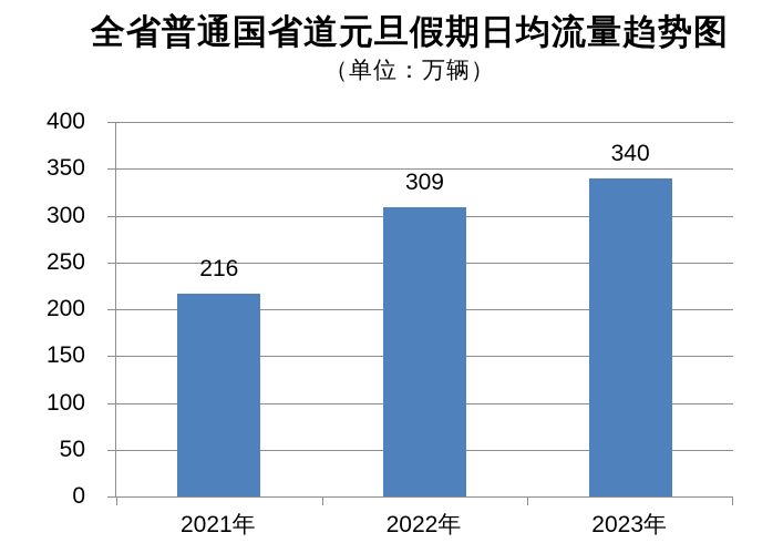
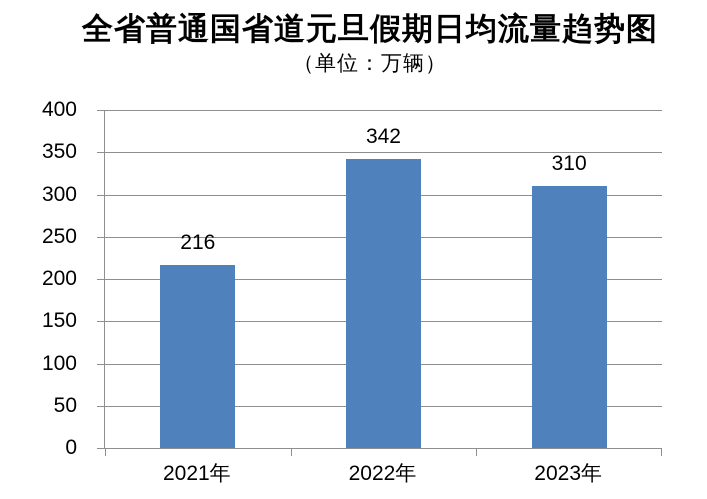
2022年: 309 -> 342
2023年: 340 -> 310
